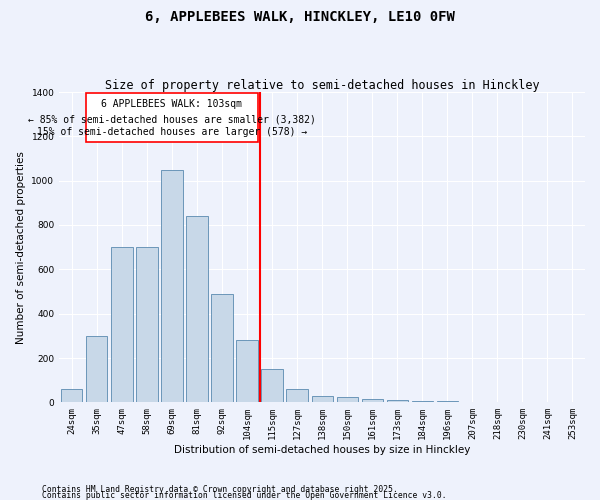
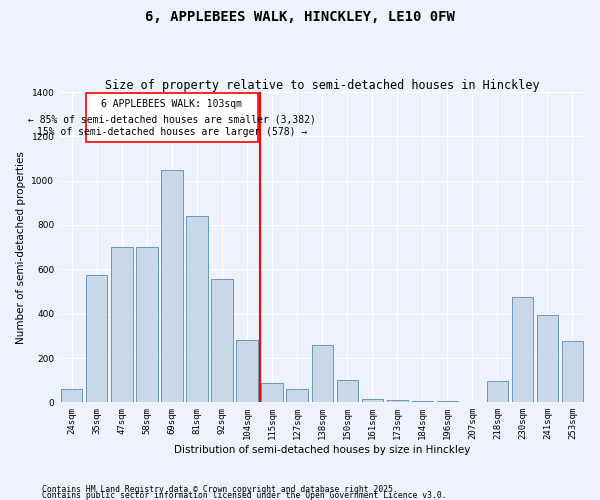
35sqm: 300 -> 575
92sqm: 490 -> 555
115sqm: 150 -> 85
138sqm: 30 -> 260
150sqm: 22 -> 100
218sqm: 3 -> 95
230sqm: 2 -> 475
241sqm: 1 -> 395
253sqm: 1 -> 275
